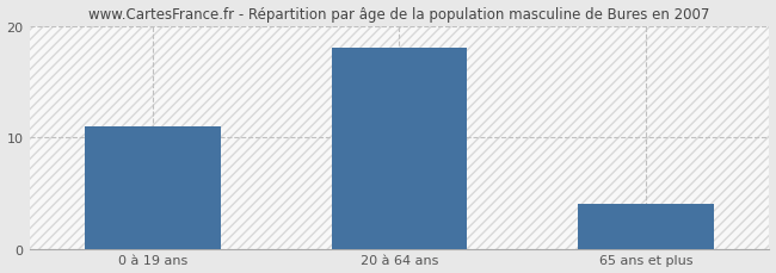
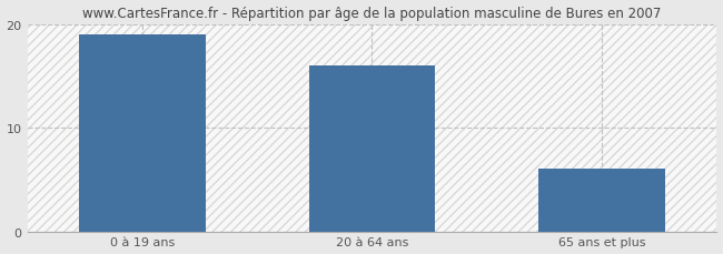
0 à 19 ans: 11 -> 19
20 à 64 ans: 18 -> 16
65 ans et plus: 4 -> 6
